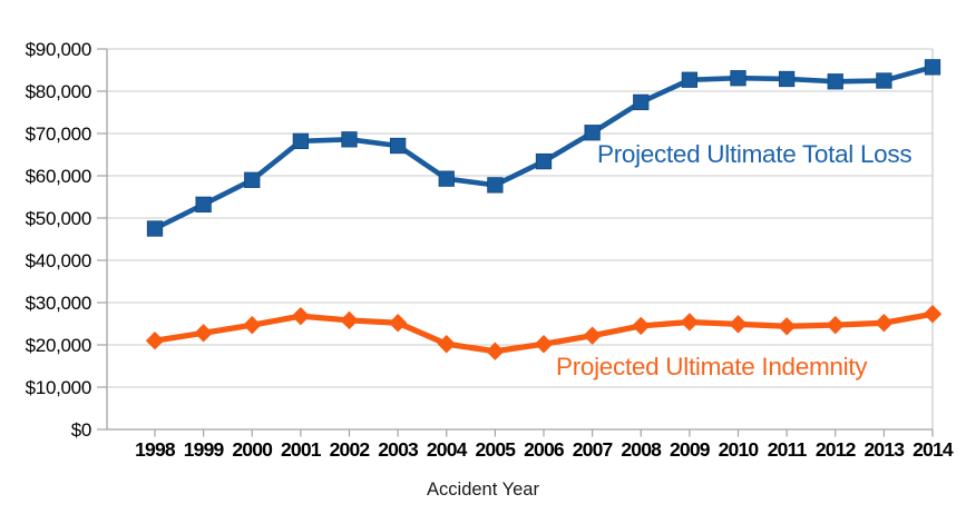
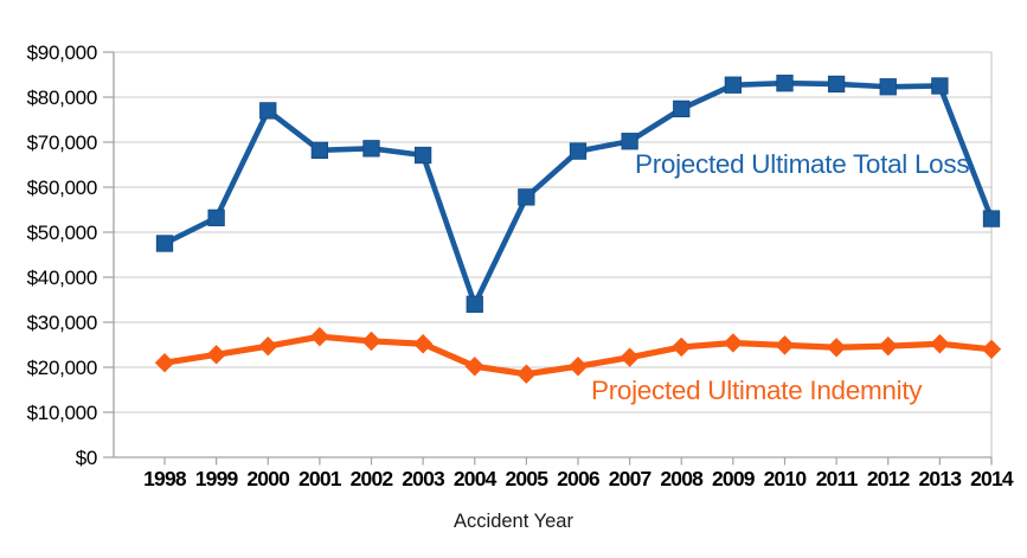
Projected Ultimate Total Loss/2000: $59000 -> $77000
Projected Ultimate Total Loss/2004: $59000 -> $34000
Projected Ultimate Total Loss/2006: $63000 -> $68000
Projected Ultimate Total Loss/2014: $86000 -> $53000
Projected Ultimate Indemnity/2014: $27000 -> $24000
